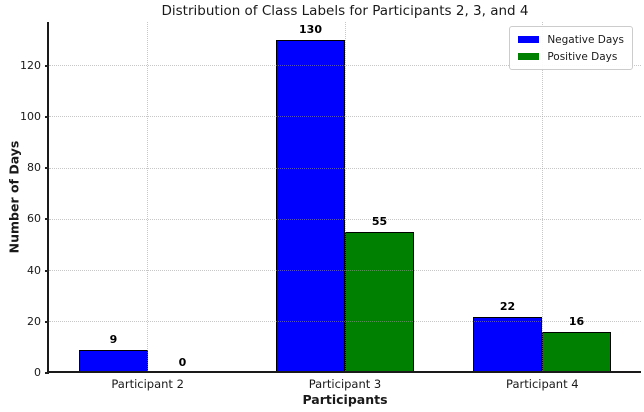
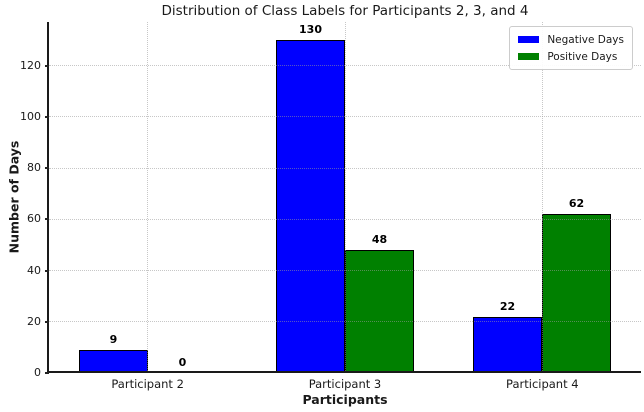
Positive Days/Participant 3: 55 -> 48
Positive Days/Participant 4: 16 -> 62
